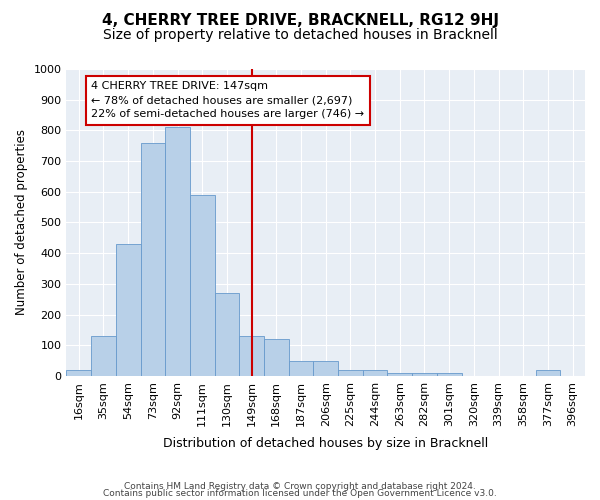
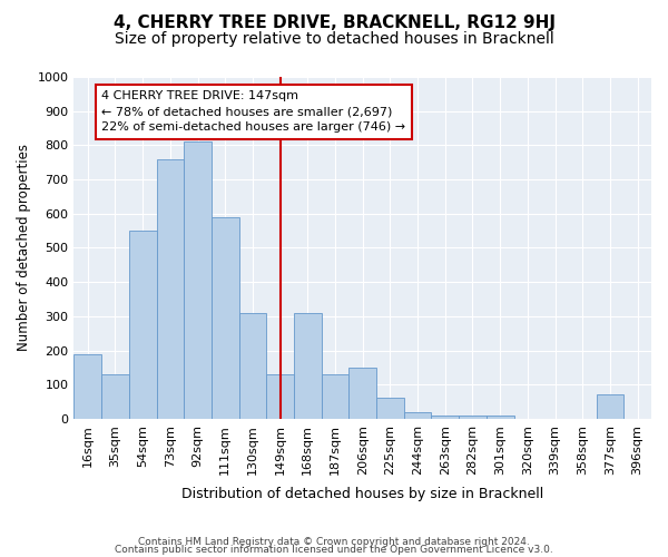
16sqm: 20 -> 190
54sqm: 430 -> 550
130sqm: 270 -> 310
168sqm: 120 -> 310
187sqm: 50 -> 130
206sqm: 50 -> 150
225sqm: 20 -> 60
377sqm: 20 -> 70
